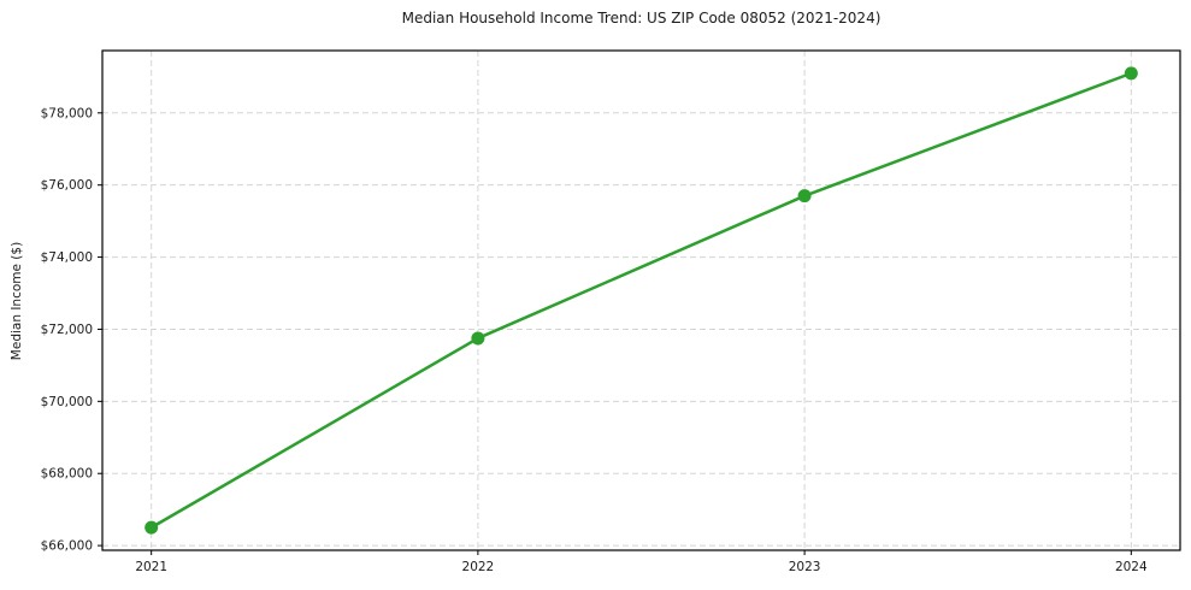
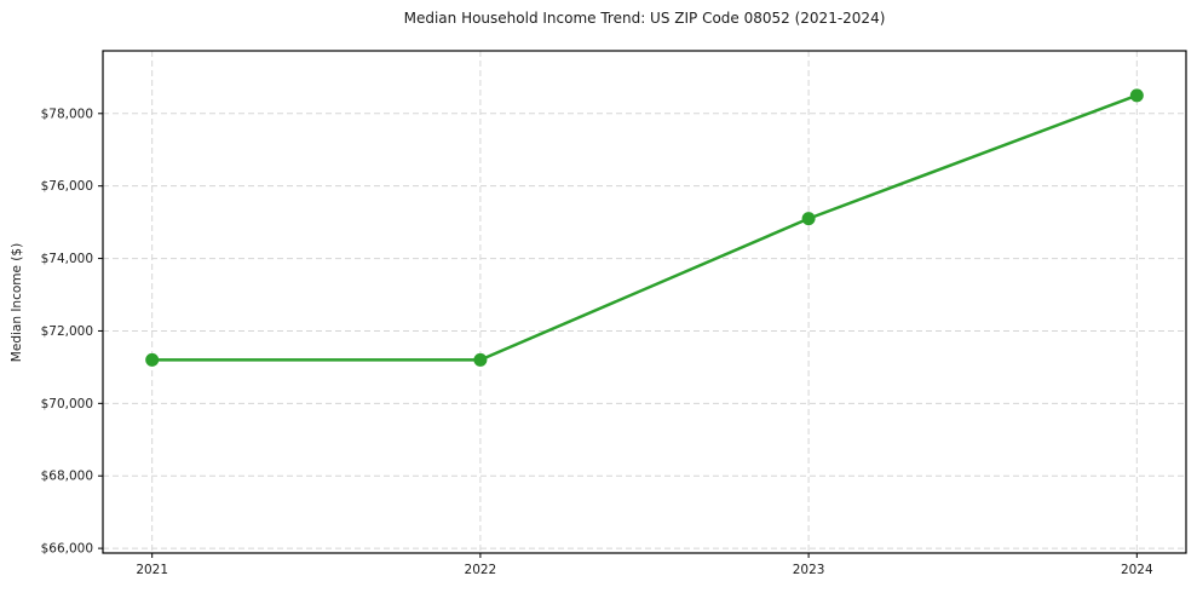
2021: $66500 -> $71200
2022: $71800 -> $71200
2023: $75700 -> $75100
2024: $79100 -> $78500
